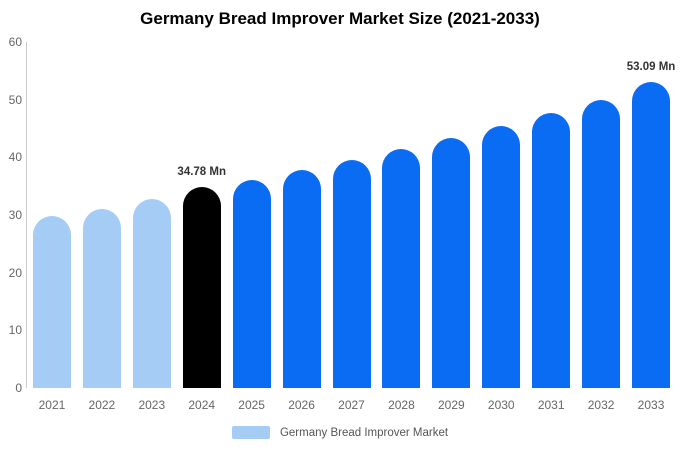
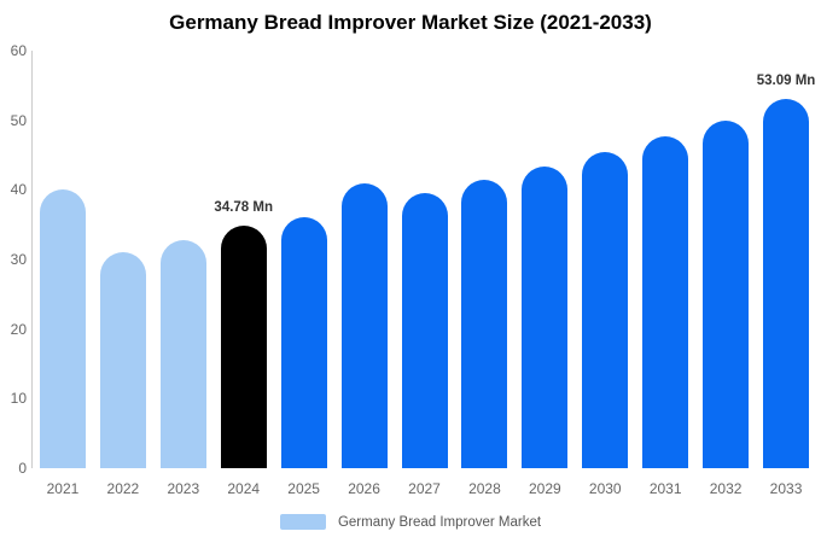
2021: 30 -> 40
2026: 38 -> 41
